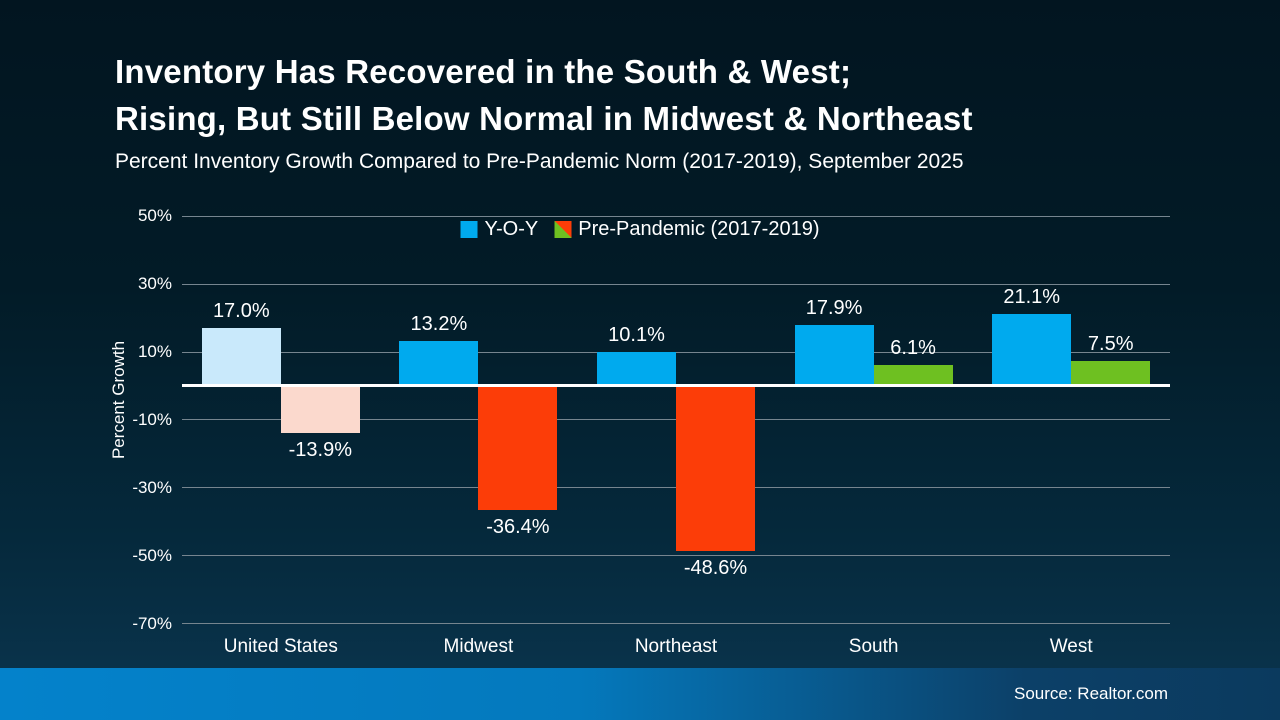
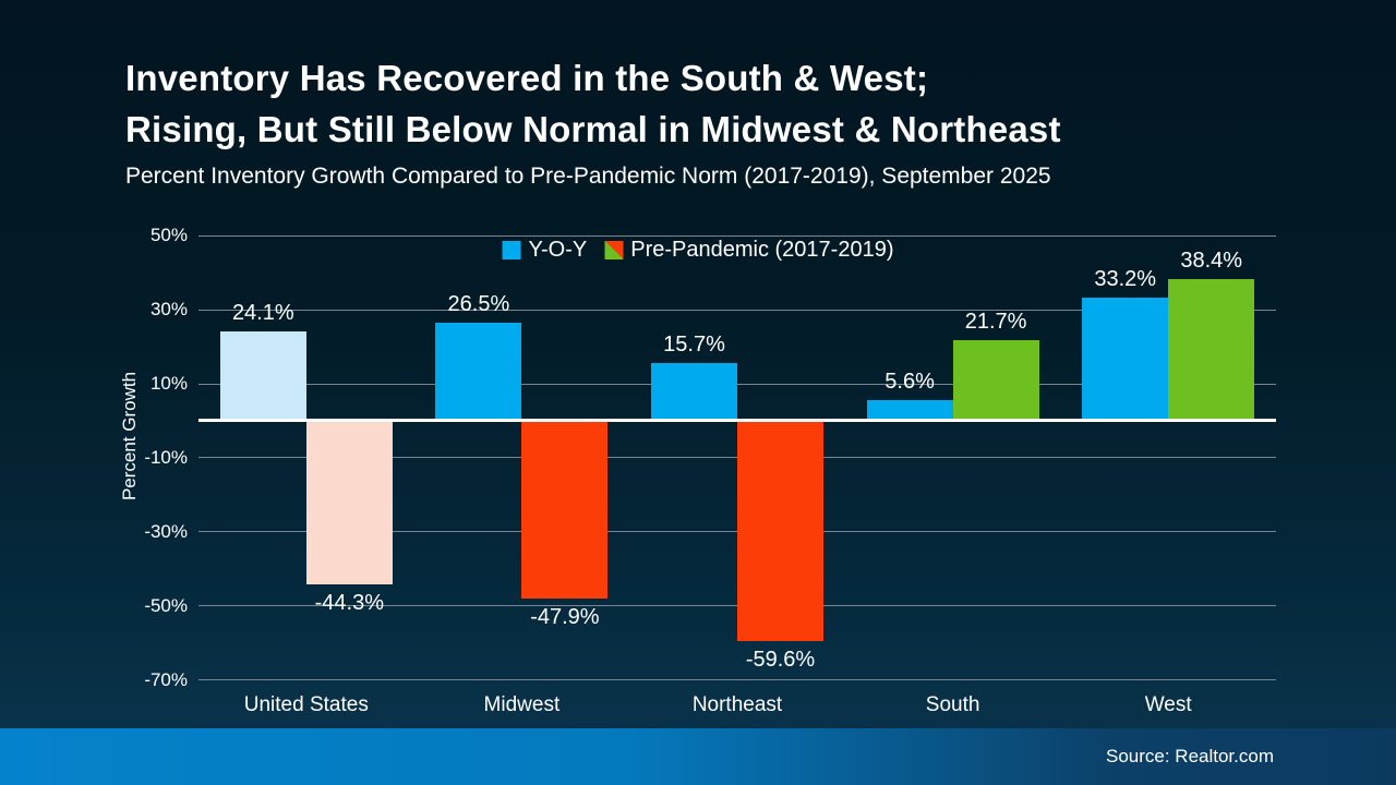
Y-O-Y/United States: 17.0% -> 24.1%
Pre-Pandemic (2017-2019)/United States: -13.9% -> -44.3%
Y-O-Y/Midwest: 13.2% -> 26.5%
Pre-Pandemic (2017-2019)/Midwest: -36.4% -> -47.9%
Y-O-Y/Northeast: 10.1% -> 15.7%
Pre-Pandemic (2017-2019)/Northeast: -48.6% -> -59.6%
Y-O-Y/South: 17.9% -> 5.6%
Pre-Pandemic (2017-2019)/South: 6.1% -> 21.7%
Y-O-Y/West: 21.1% -> 33.2%
Pre-Pandemic (2017-2019)/West: 7.5% -> 38.4%
